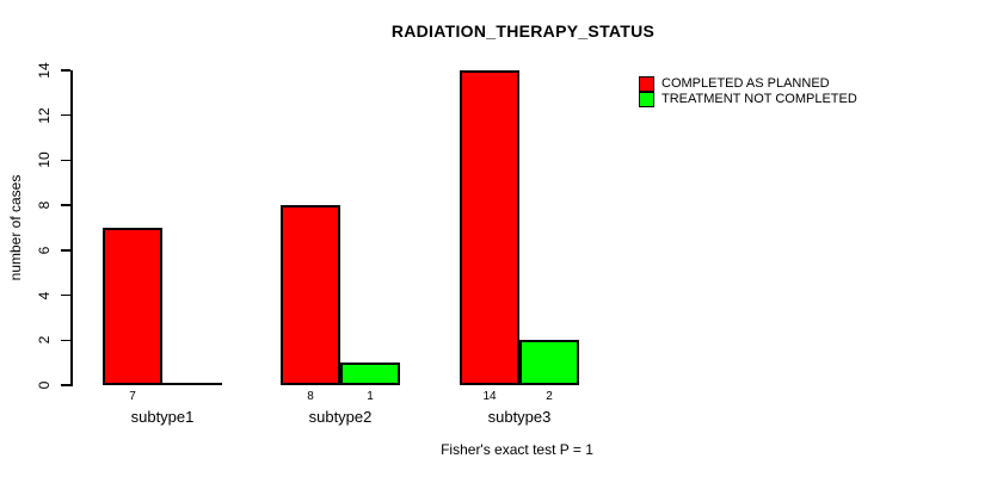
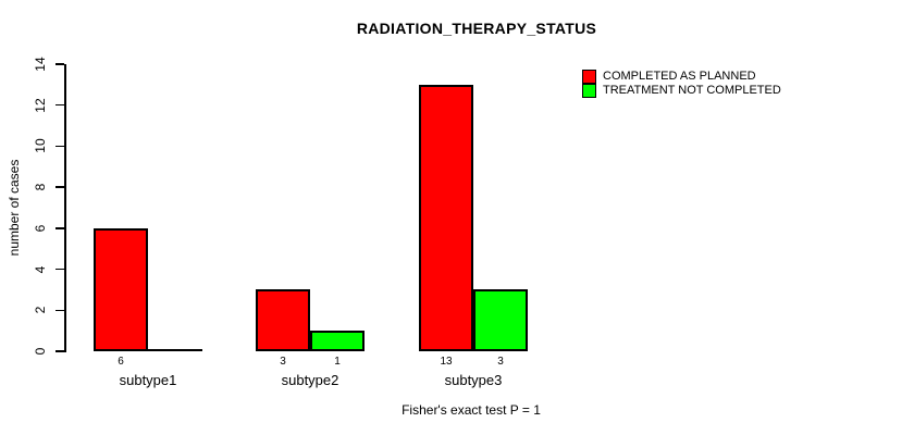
COMPLETED AS PLANNED/subtype1: 7 -> 6
COMPLETED AS PLANNED/subtype2: 8 -> 3
COMPLETED AS PLANNED/subtype3: 14 -> 13
TREATMENT NOT COMPLETED/subtype3: 2 -> 3
